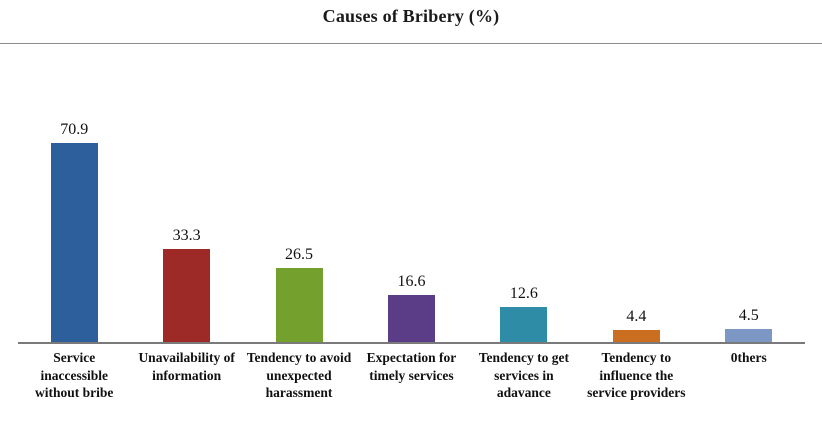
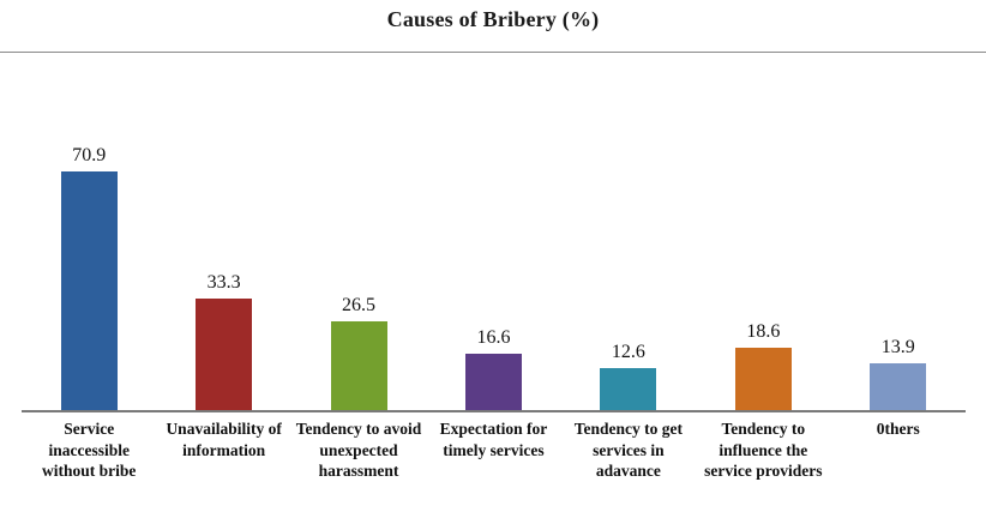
Tendency to influence the service providers: 4.4 -> 18.6
0thers: 4.5 -> 13.9
